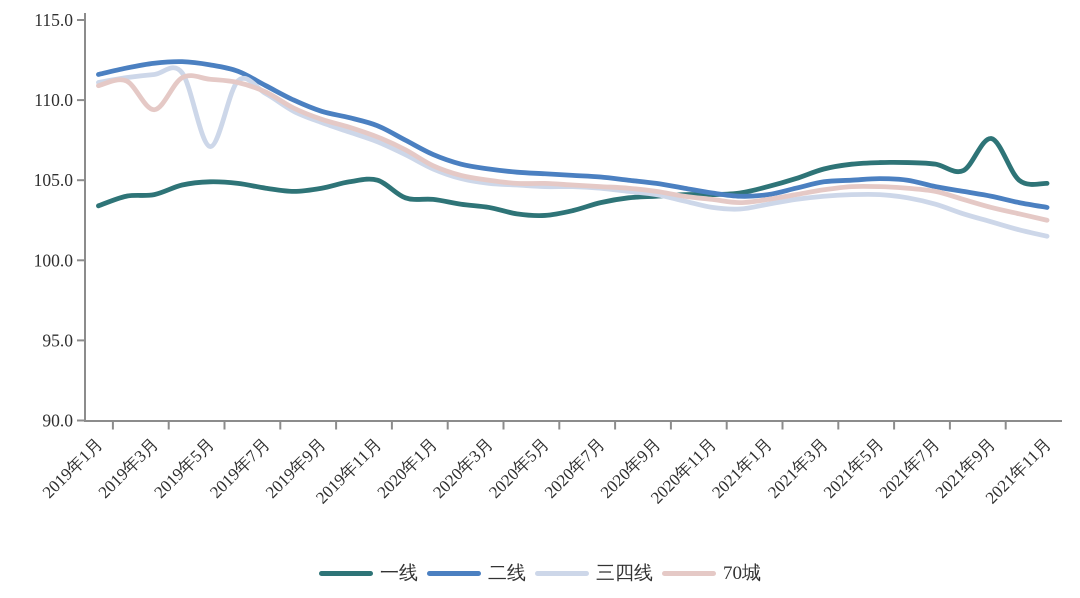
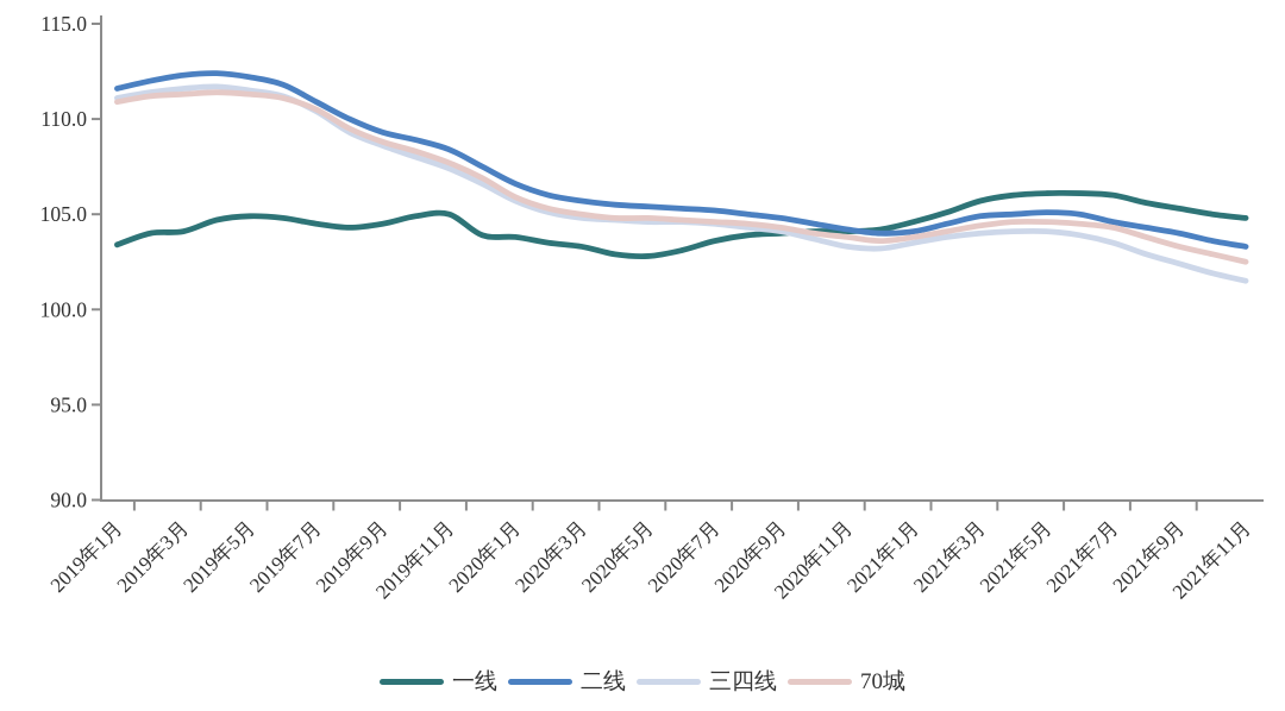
70城/2019年3月: 109.4 -> 111.3
三四线/2019年5月: 107.1 -> 111.5
一线/2021年9月: 107.6 -> 105.3
